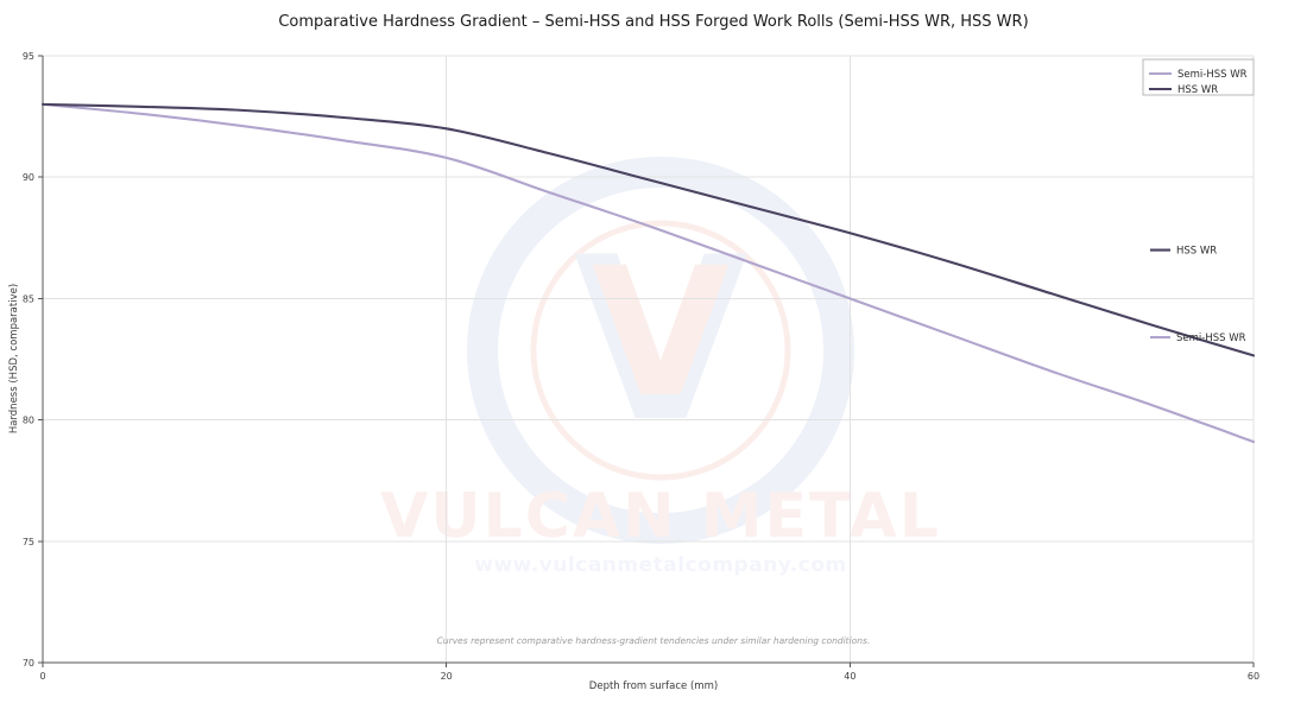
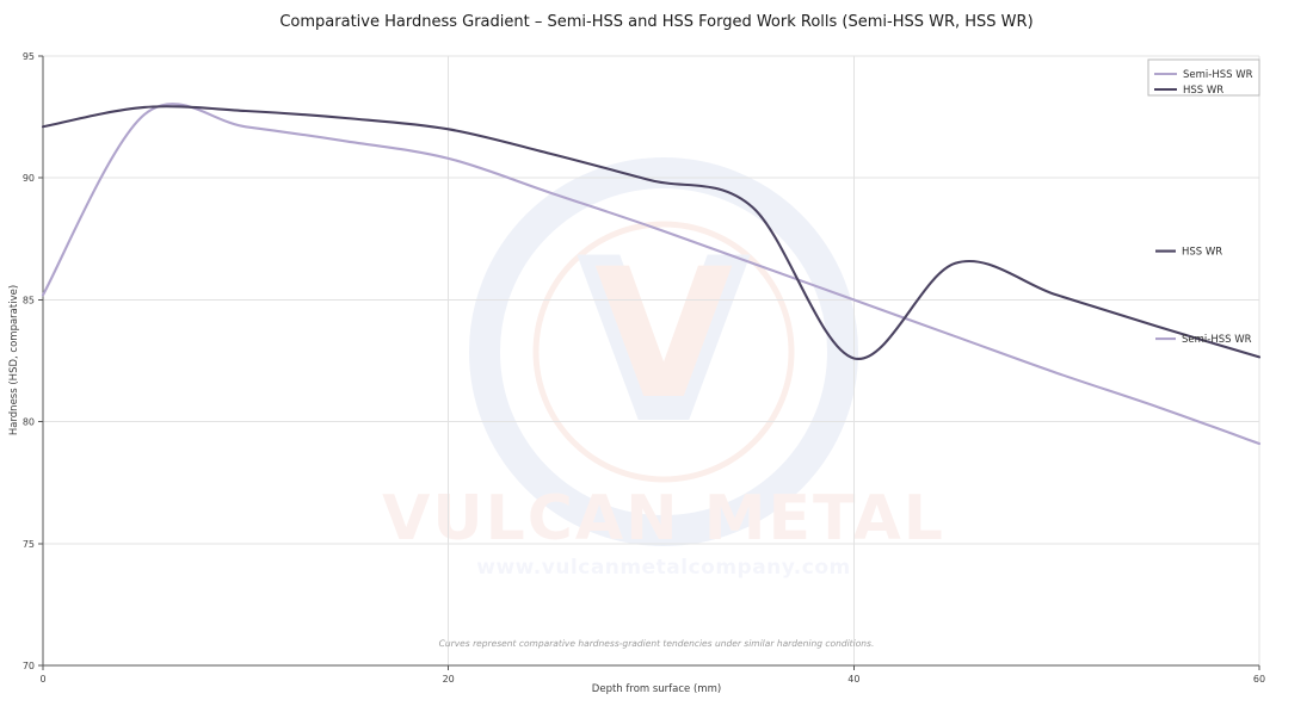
Semi-HSS WR/0: 93.0 -> 85.2
HSS WR/0: 93.0 -> 92.1
HSS WR/40: 87.7 -> 82.6
